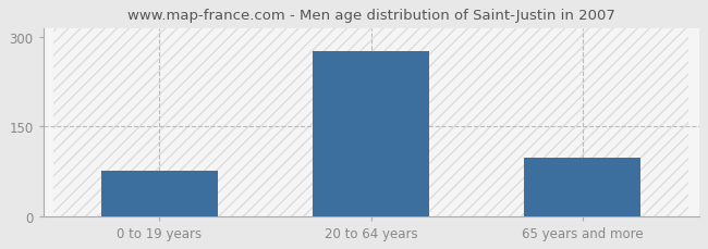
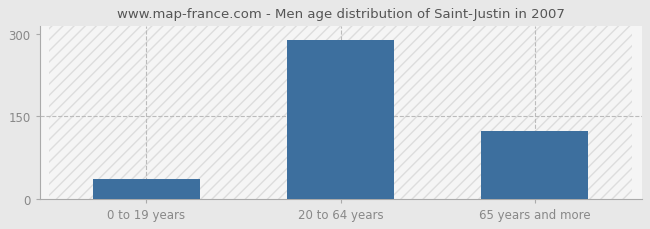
0 to 19 years: 75 -> 36
20 to 64 years: 277 -> 288
65 years and more: 98 -> 124
